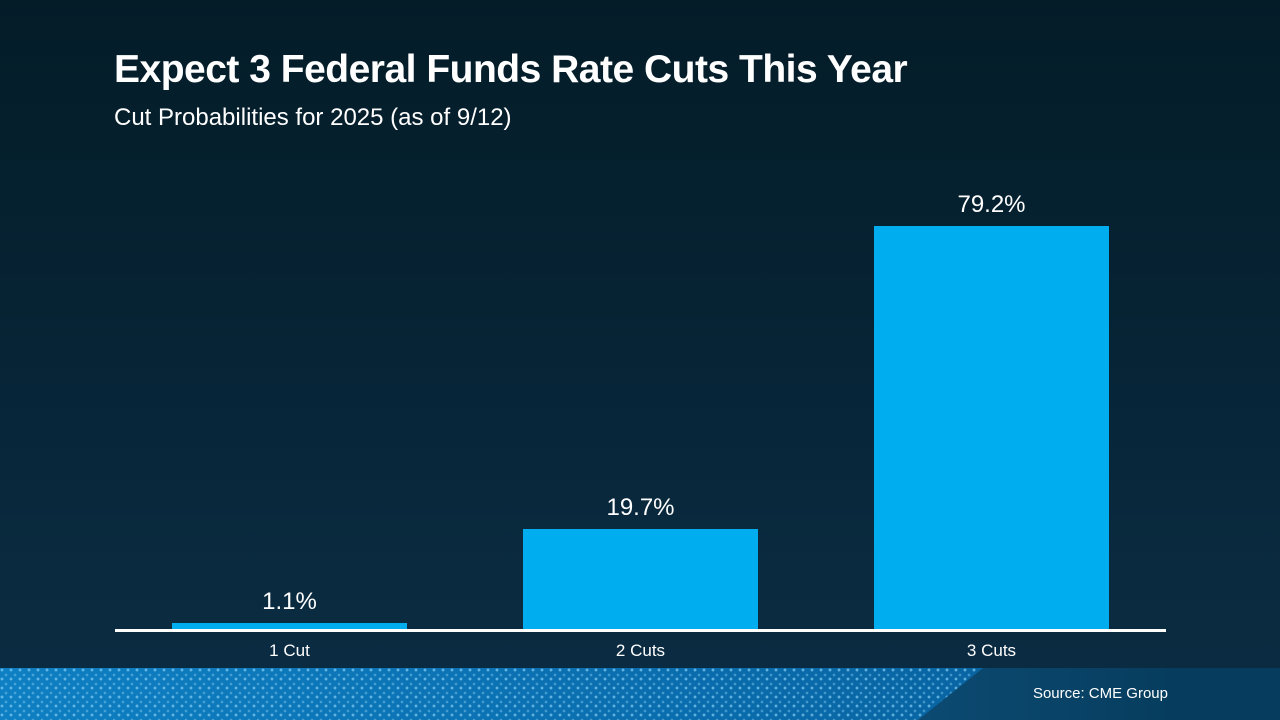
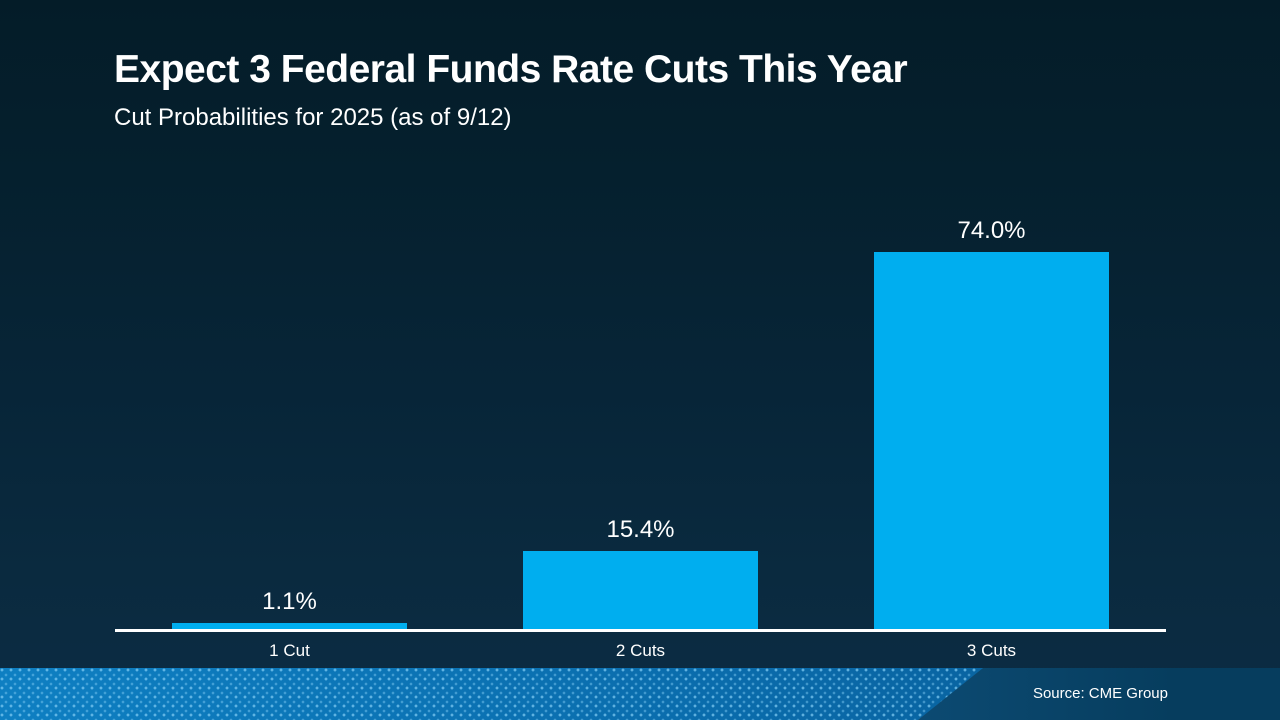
2 Cuts: 19.7% -> 15.4%
3 Cuts: 79.2% -> 74.0%
